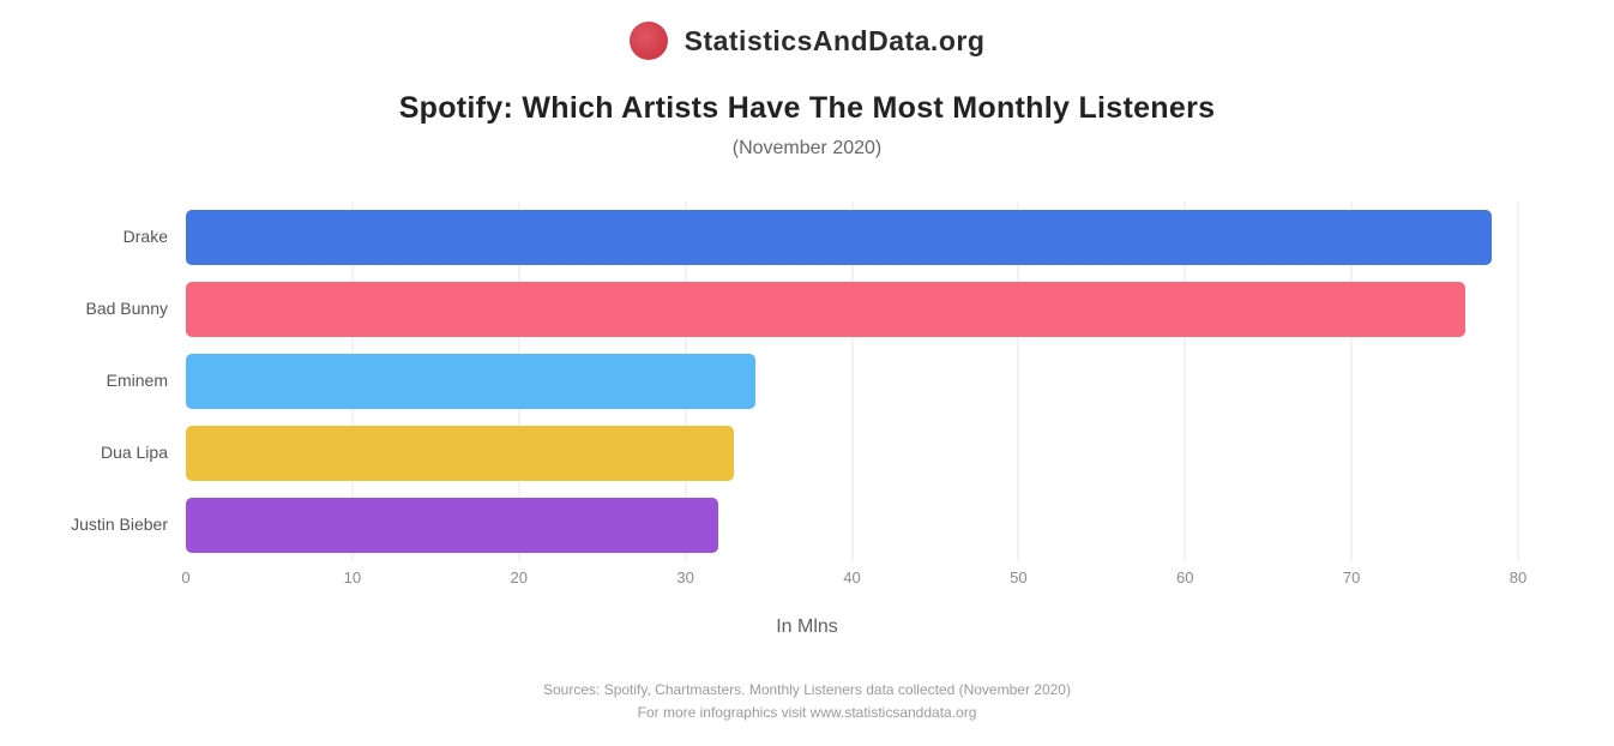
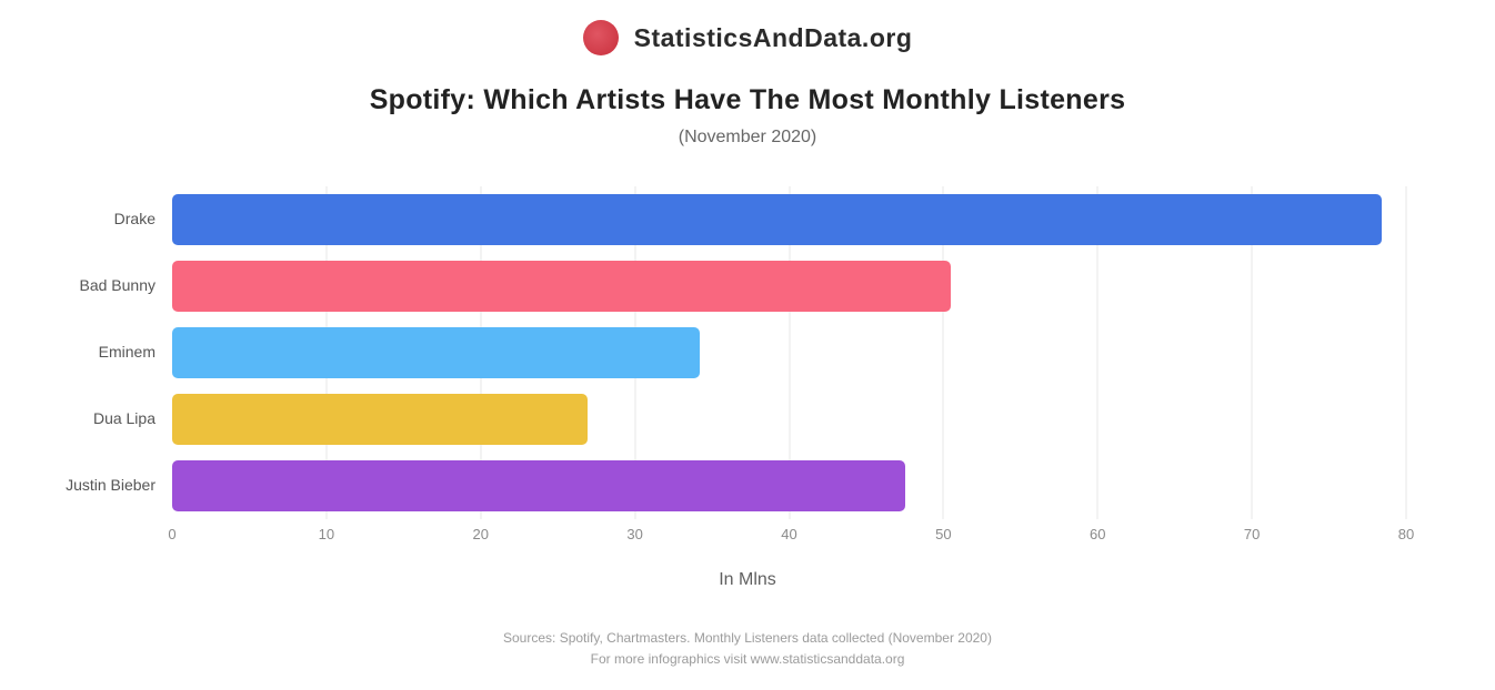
Bad Bunny: 76.8 -> 50.5
Dua Lipa: 32.9 -> 26.9
Justin Bieber: 32.0 -> 47.5
